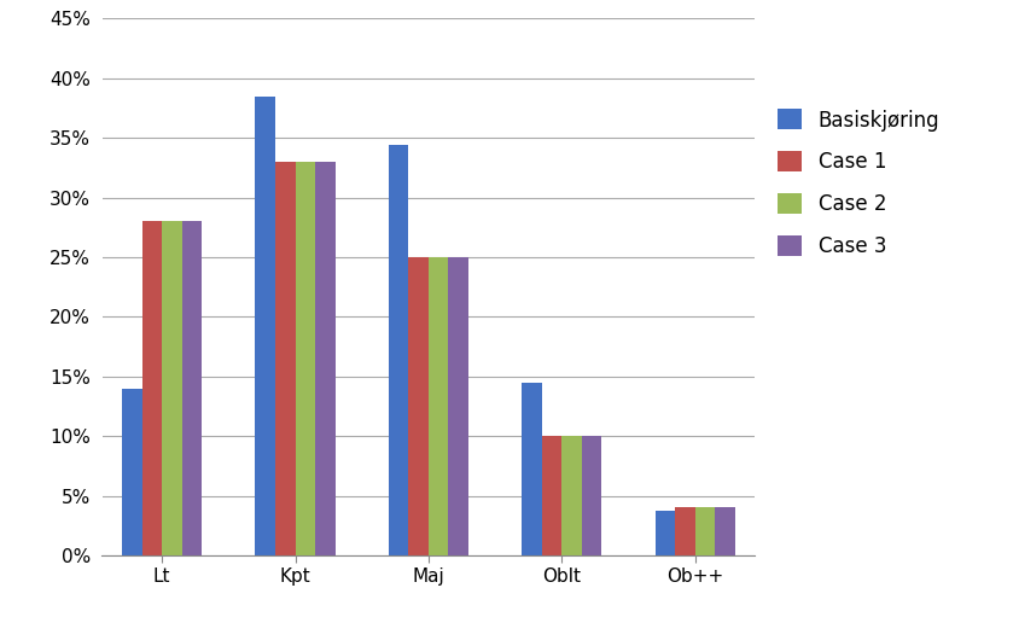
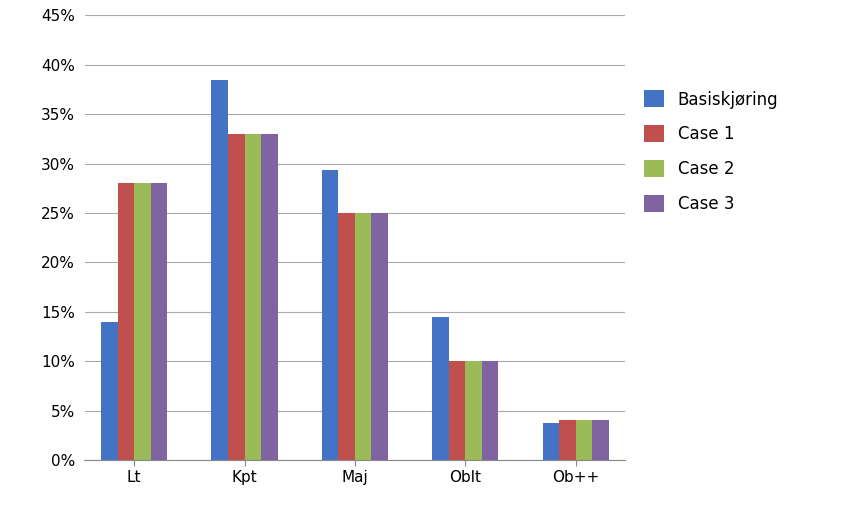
Basiskjøring/Maj: 34.4% -> 29.3%
